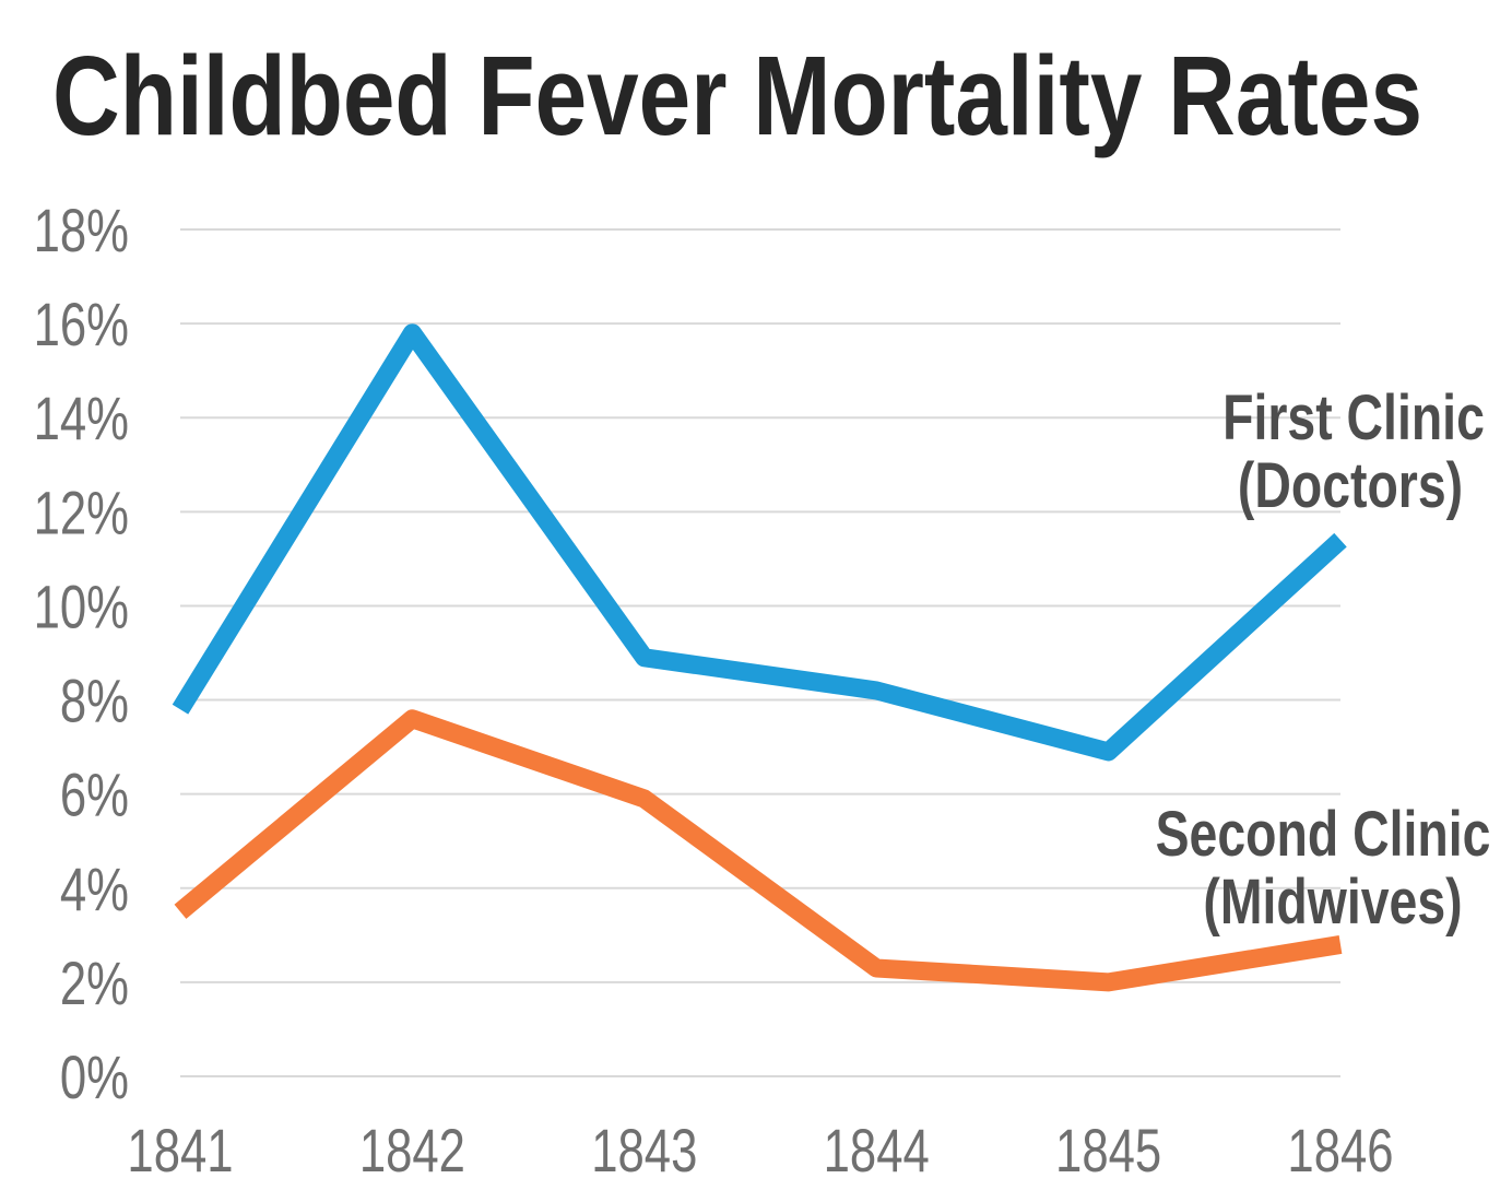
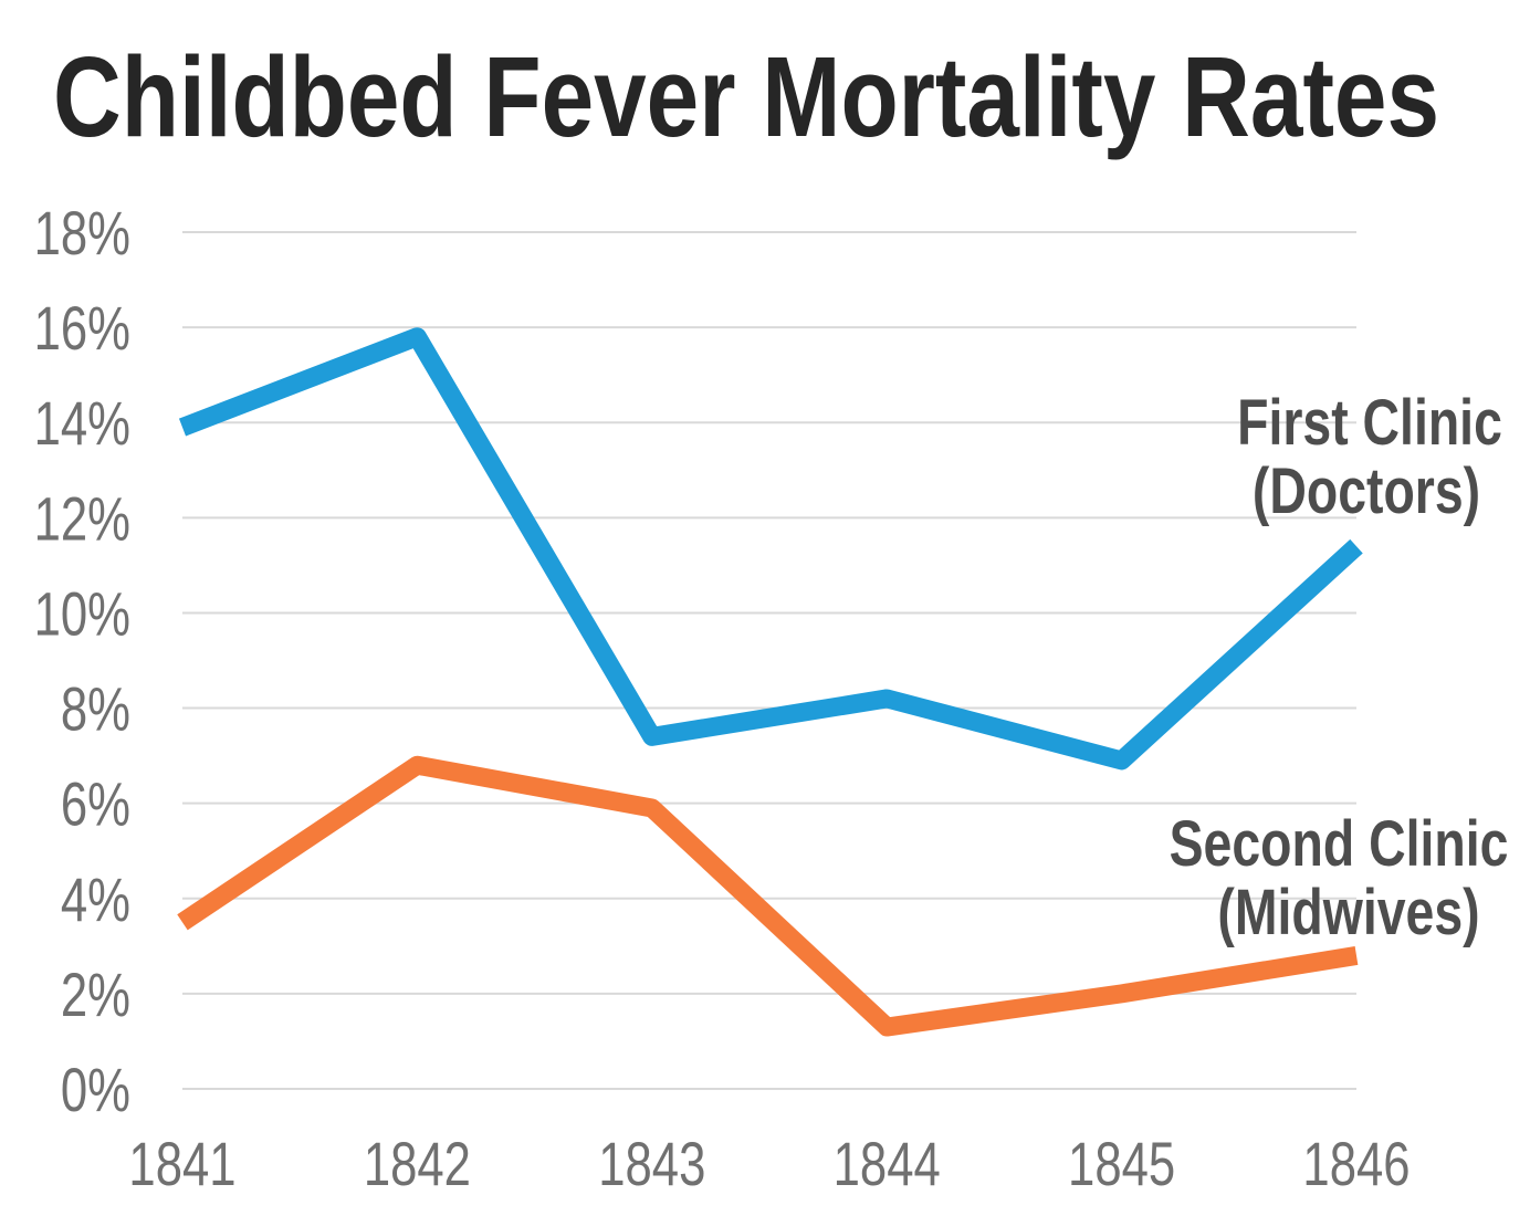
First Clinic (Doctors)/1841: 7.8% -> 13.9%
Second Clinic (Midwives)/1842: 7.6% -> 6.8%
First Clinic (Doctors)/1843: 8.9% -> 7.4%
Second Clinic (Midwives)/1844: 2.3% -> 1.3%
